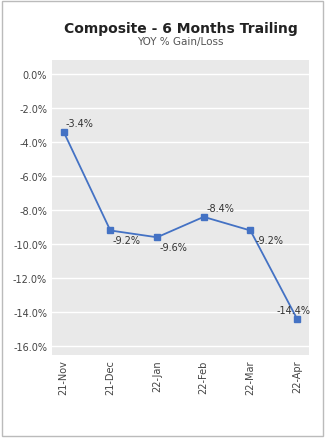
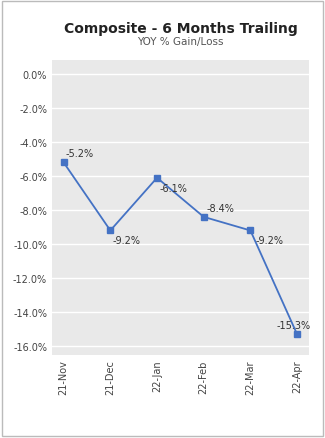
21-Nov: -3.4% -> -5.2%
22-Jan: -9.6% -> -6.1%
22-Apr: -14.4% -> -15.3%
